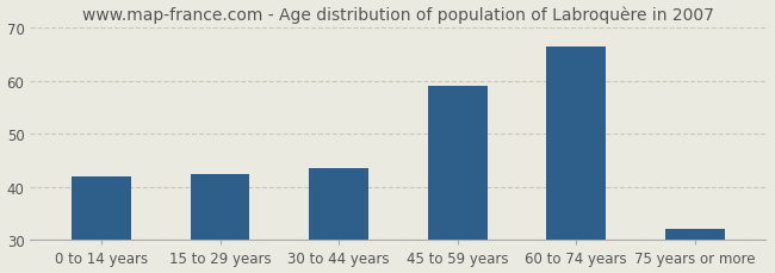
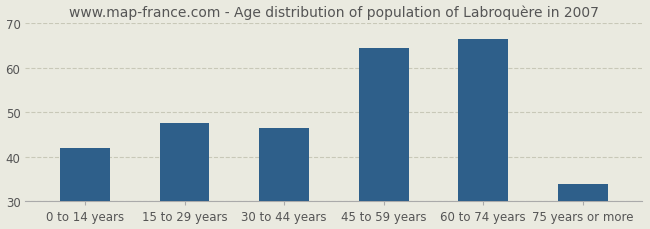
15 to 29 years: 42.5 -> 47.5
30 to 44 years: 43.5 -> 46.5
45 to 59 years: 59.0 -> 64.5
75 years or more: 32.0 -> 34.0
